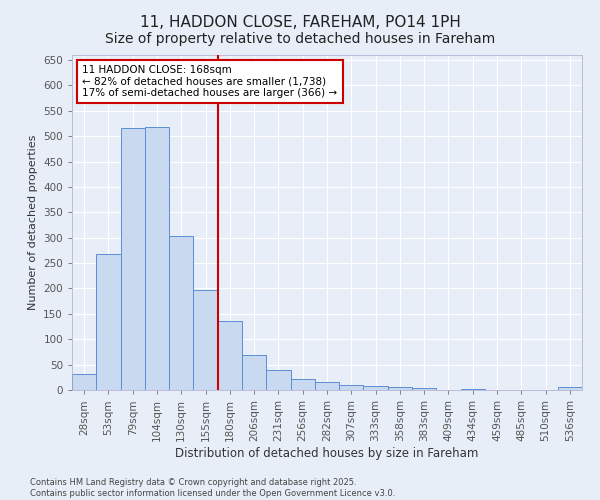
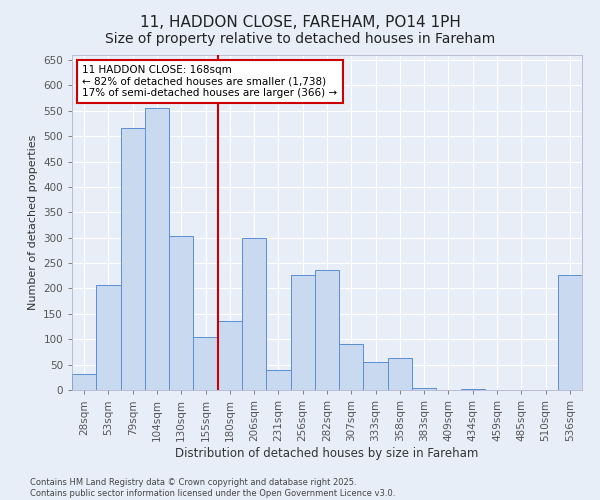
53sqm: 267 -> 206
104sqm: 519 -> 556
155sqm: 198 -> 104
206sqm: 68 -> 300
256sqm: 22 -> 226
282sqm: 15 -> 236
307sqm: 9 -> 90
333sqm: 7 -> 56
358sqm: 5 -> 64
536sqm: 5 -> 226
